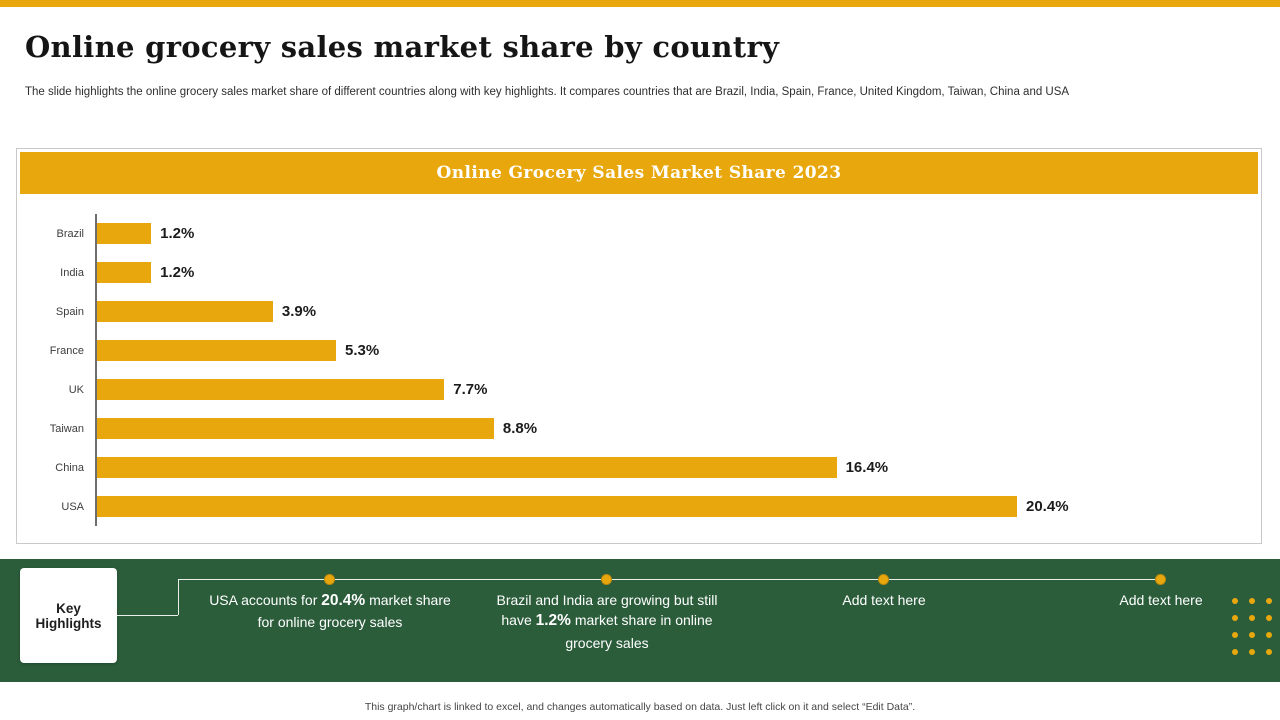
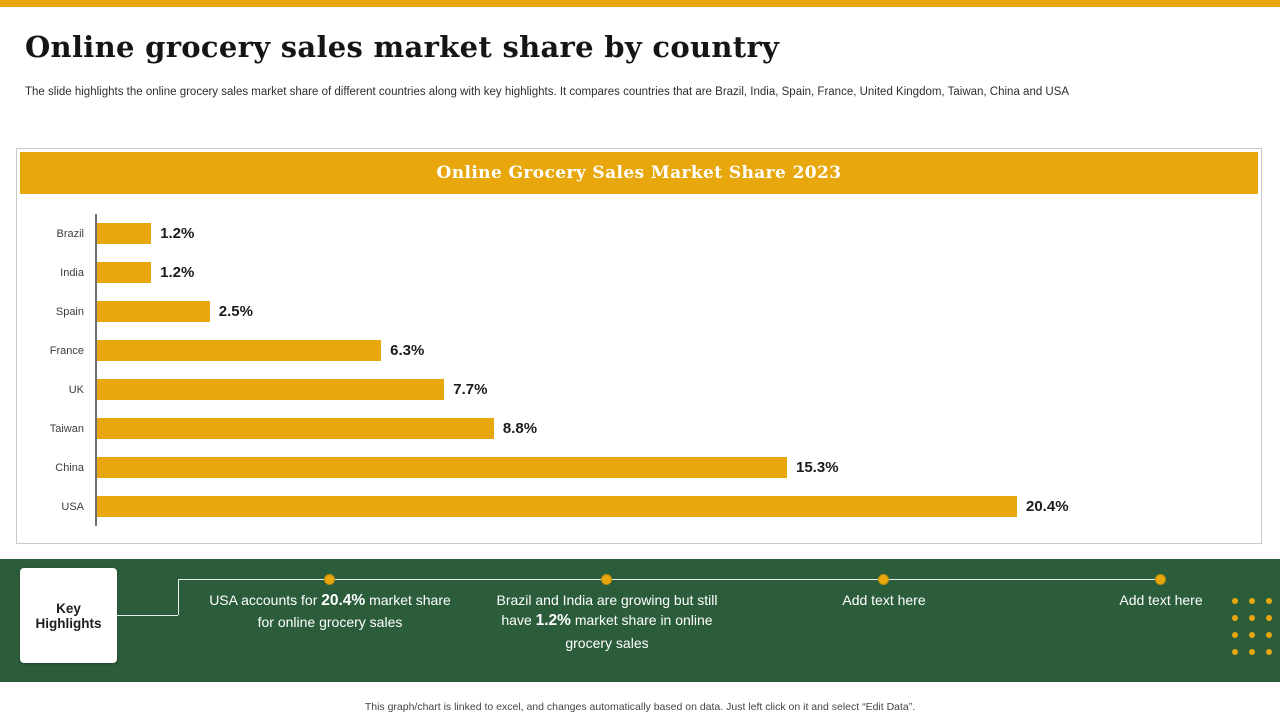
Spain: 3.9% -> 2.5%
France: 5.3% -> 6.3%
China: 16.4% -> 15.3%
